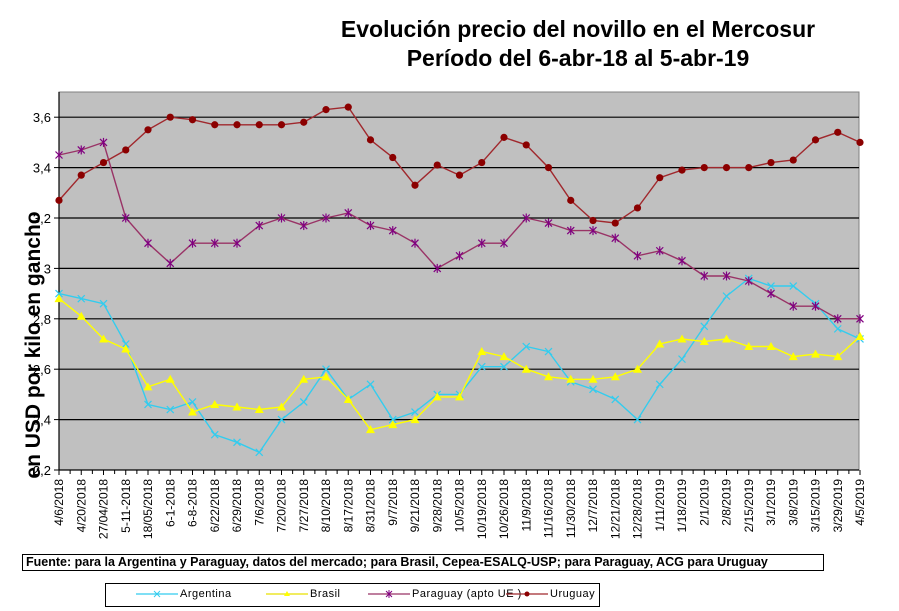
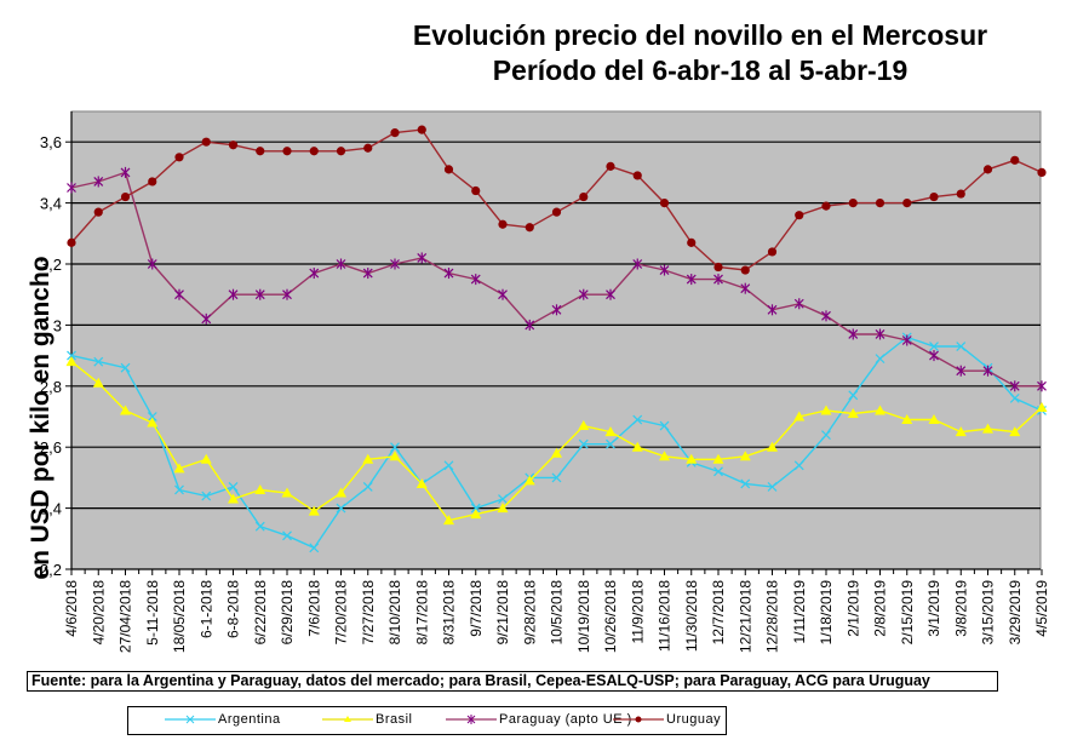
Brasil/7/6/2018: 2,44 -> 2,39
Uruguay/9/28/2018: 3,41 -> 3,32
Brasil/10/5/2018: 2,49 -> 2,58
Argentina/12/28/2018: 2,40 -> 2,47
